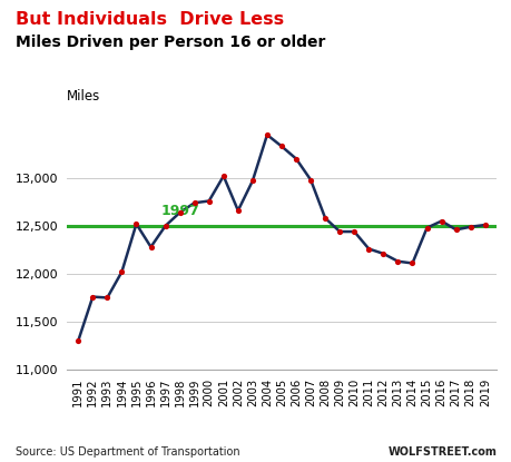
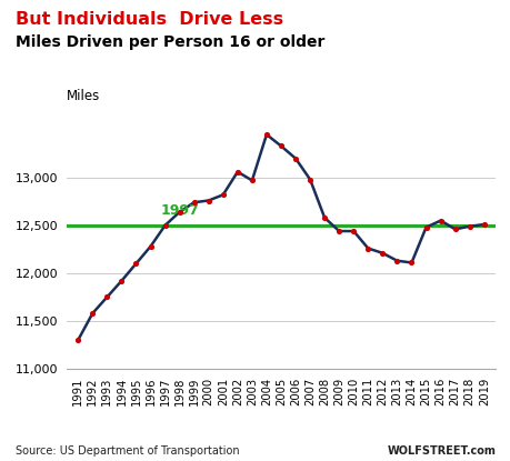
1992: 11,760 -> 11,580
1994: 12,020 -> 11,920
1995: 12,520 -> 12,100
2001: 13,020 -> 12,820
2002: 12,660 -> 13,060
